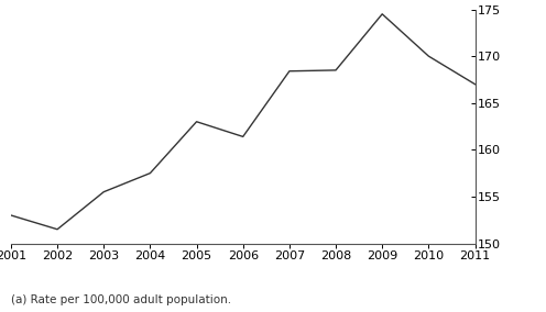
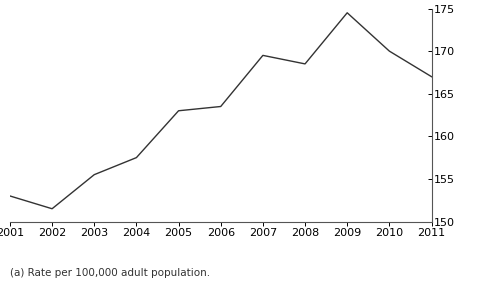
2006: 161.4 -> 163.5
2007: 168.4 -> 169.5
